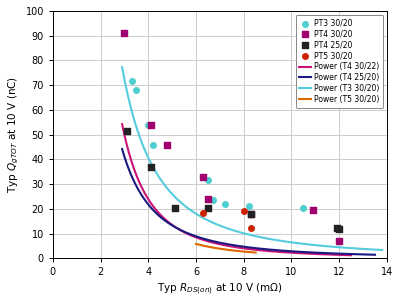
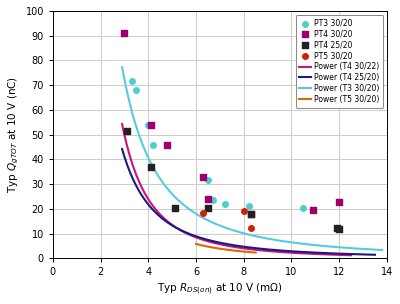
PT4 30/20/12: 7.0 -> 23.0
